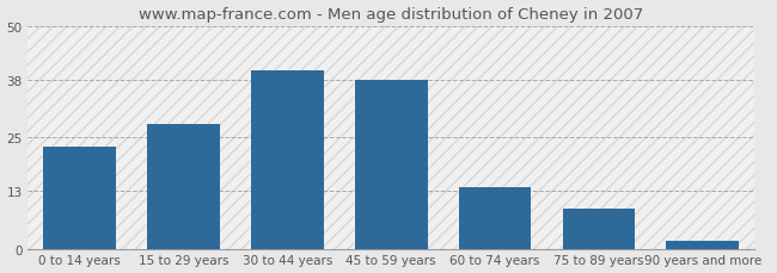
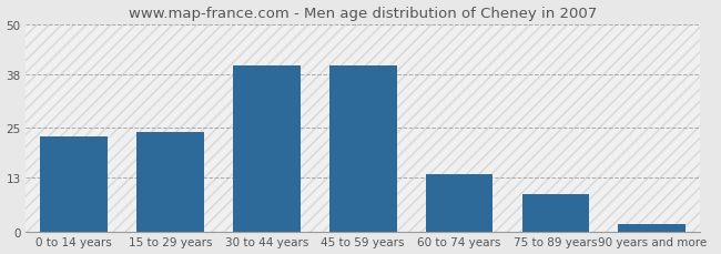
15 to 29 years: 28 -> 24
45 to 59 years: 38 -> 40
